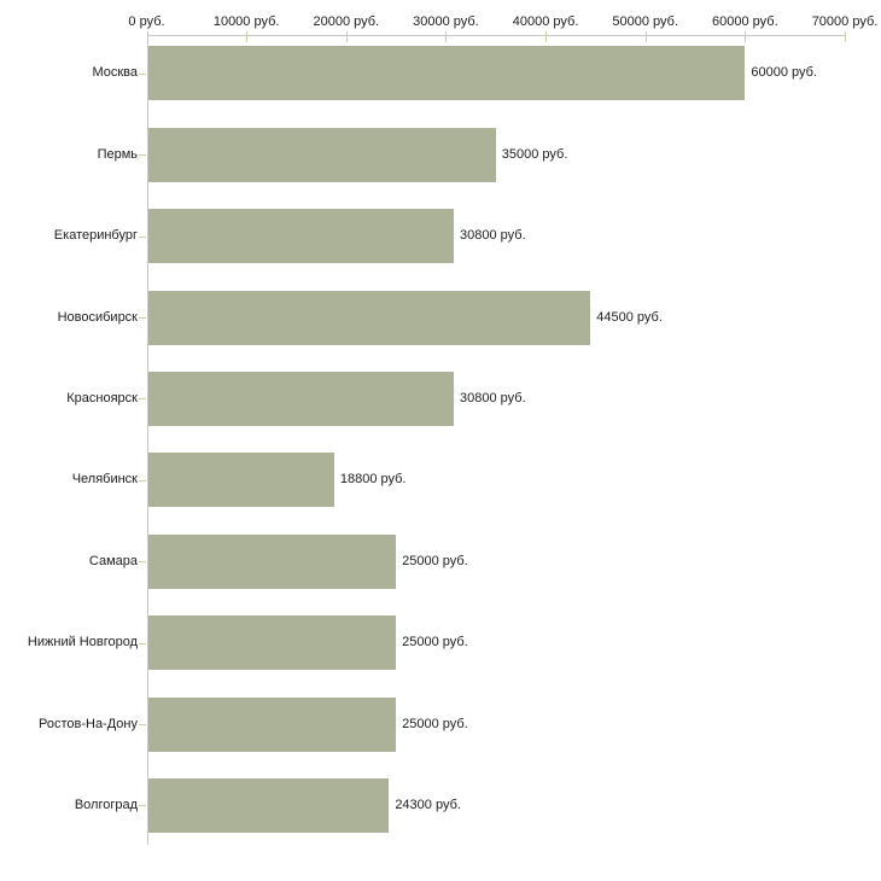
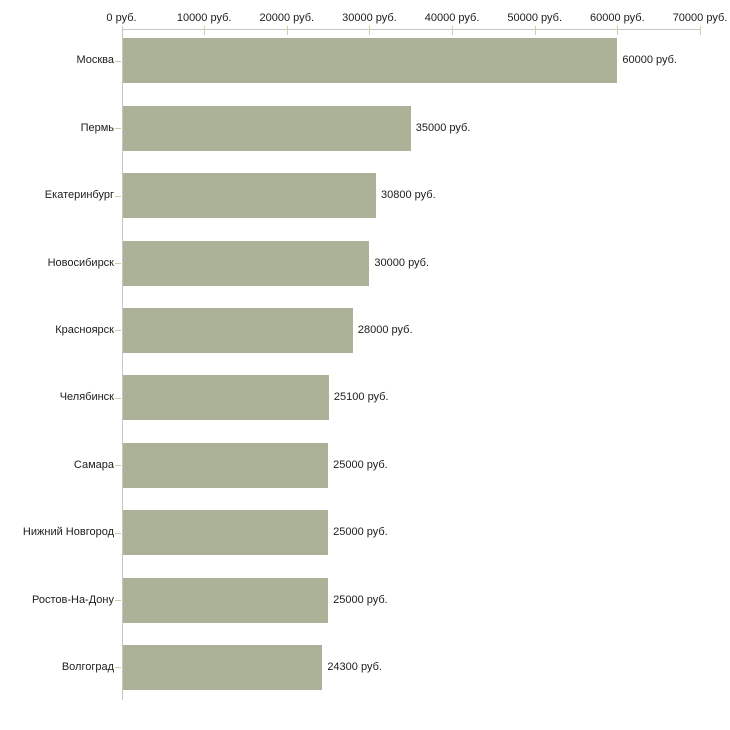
Новосибирск: 44500 -> 30000
Красноярск: 30800 -> 28000
Челябинск: 18800 -> 25100
